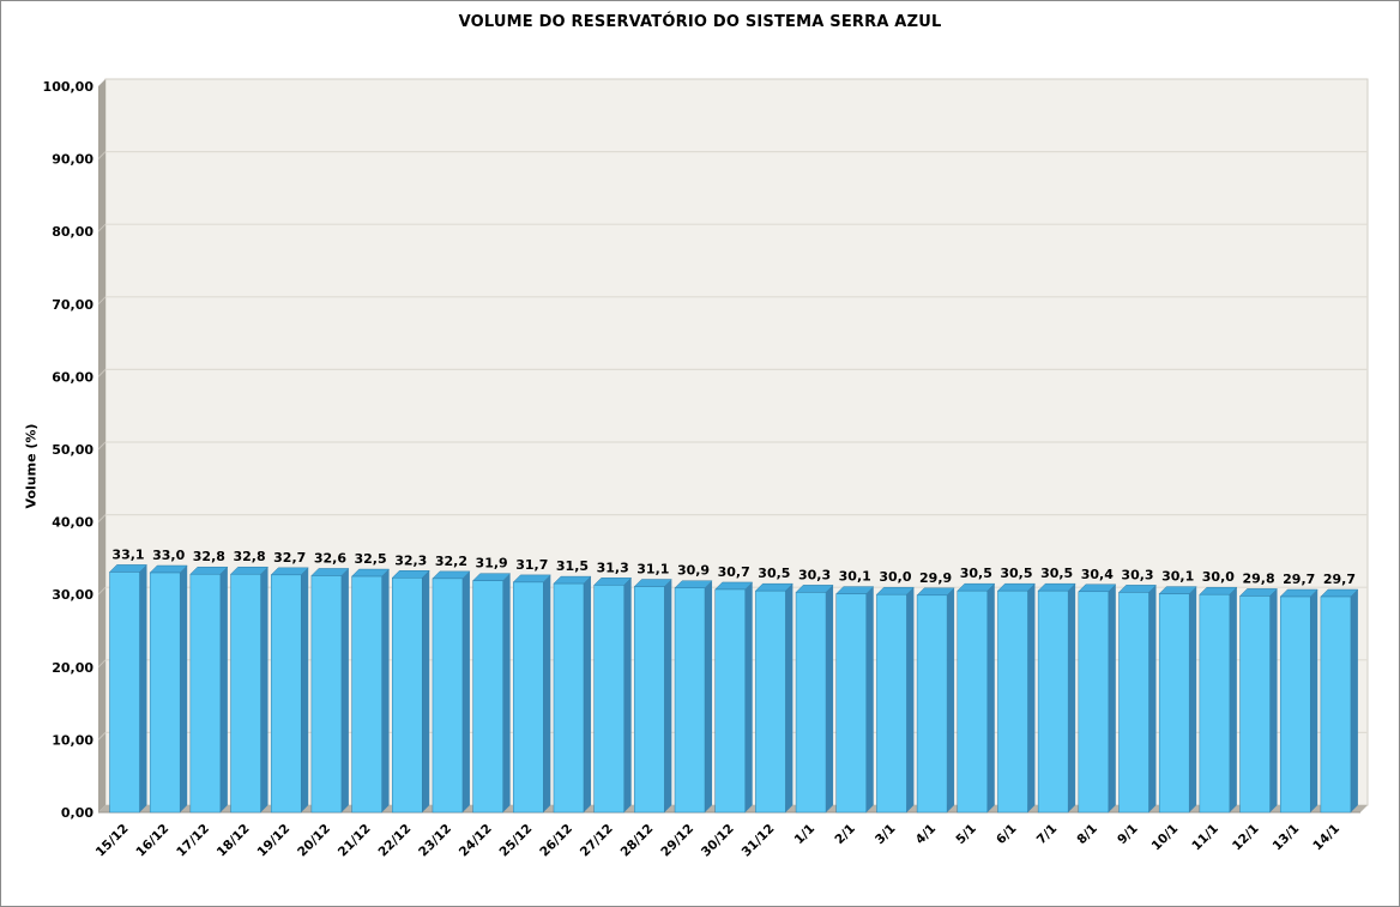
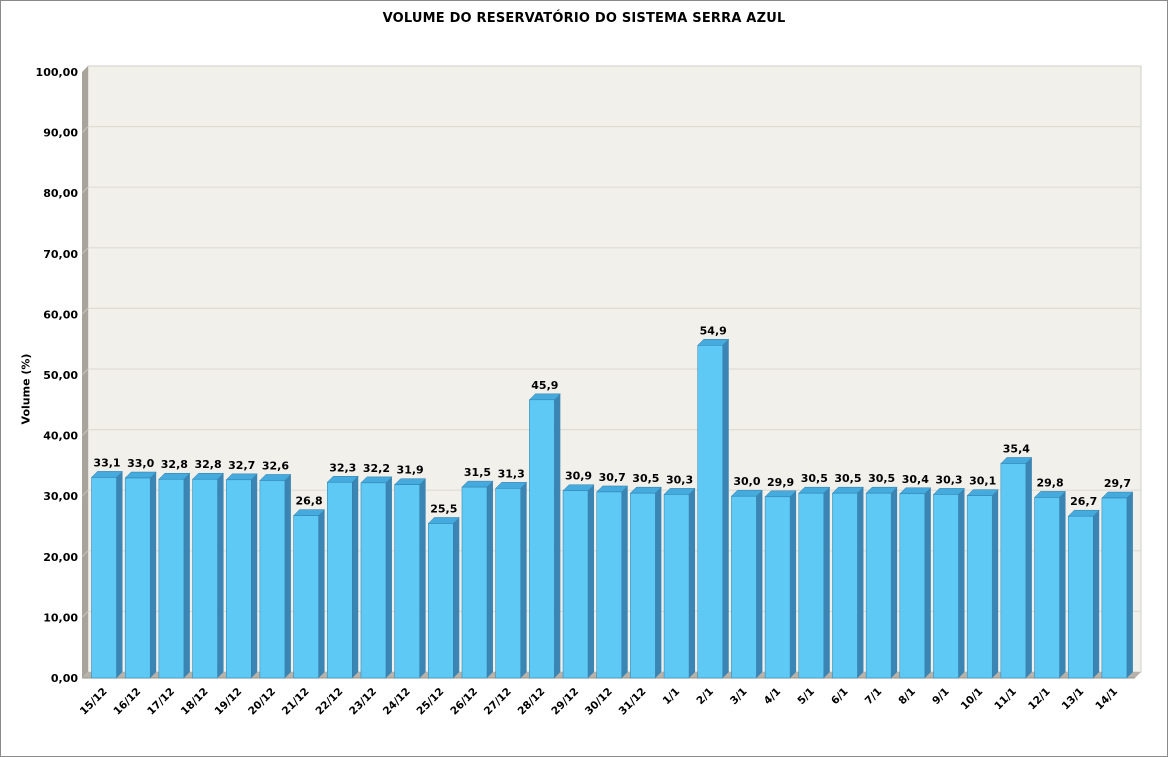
21/12: 32,5 -> 26,8
25/12: 31,7 -> 25,5
28/12: 31,1 -> 45,9
2/1: 30,1 -> 54,9
11/1: 30,0 -> 35,4
13/1: 29,7 -> 26,7
